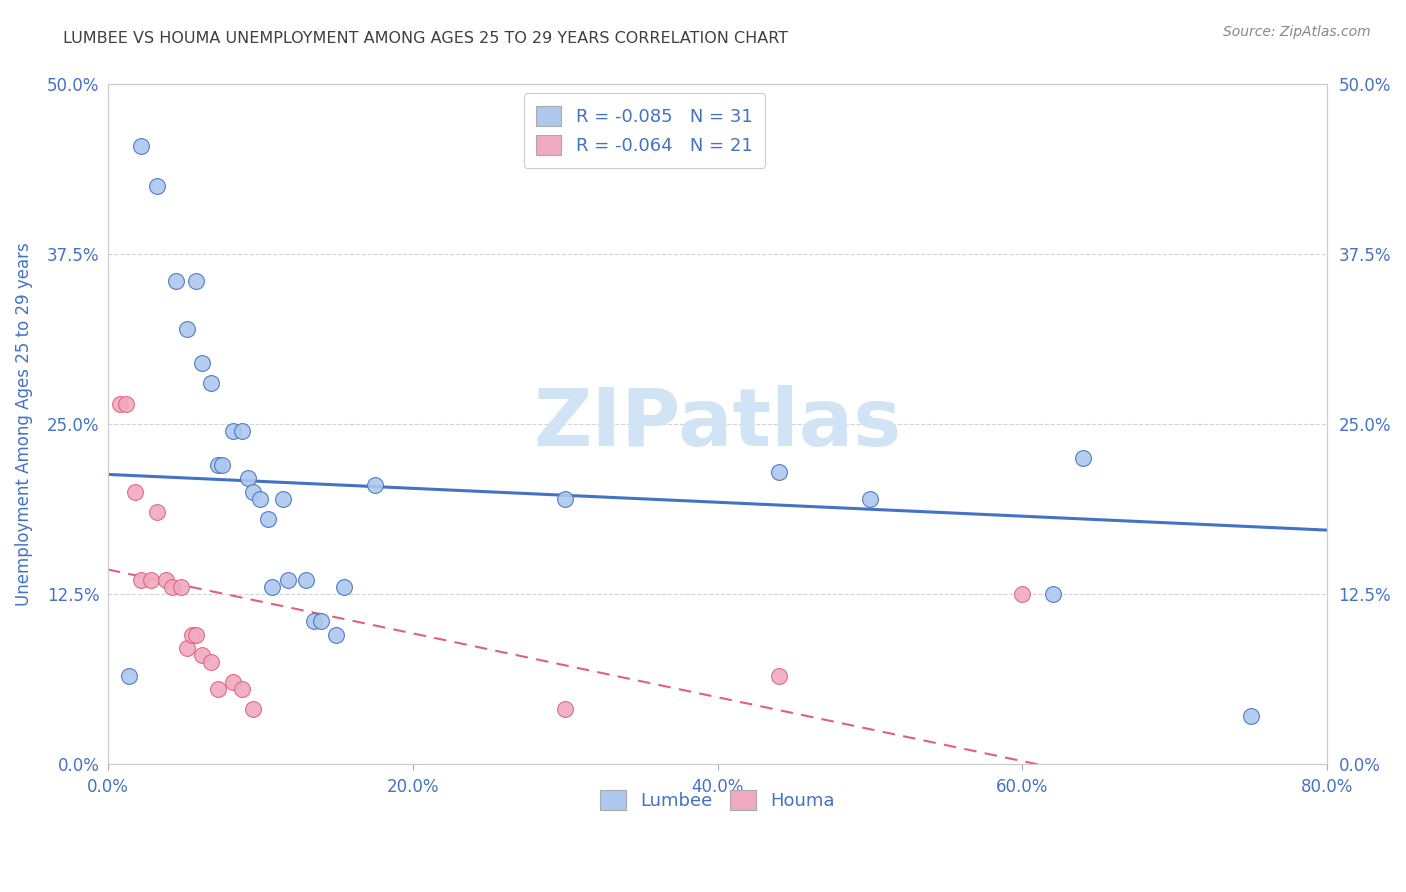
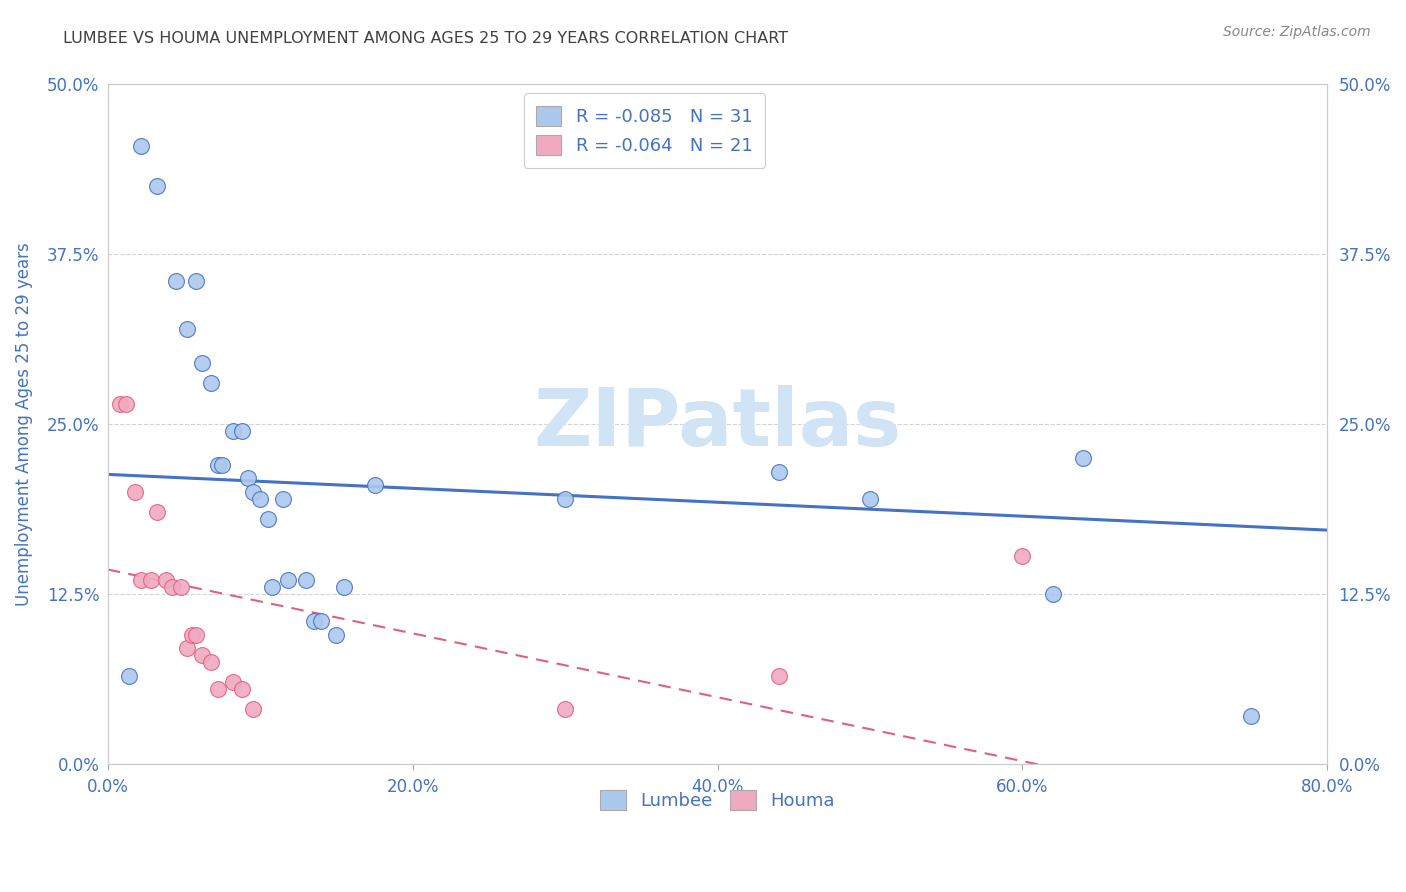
Houma/60.0%: 12.5% -> 15.3%
